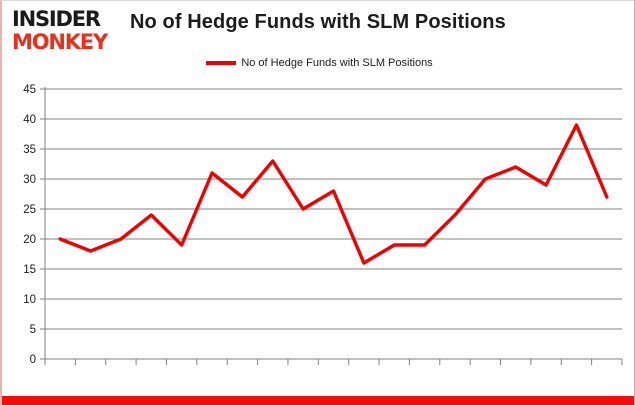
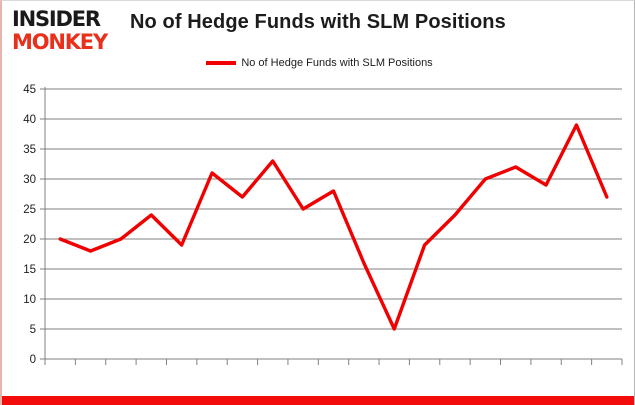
18Q2: 19 -> 5
